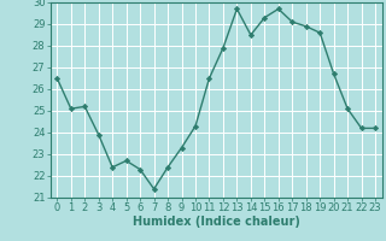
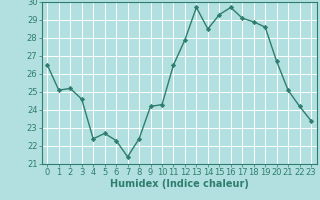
3: 23.9 -> 24.6
9: 23.3 -> 24.2
23: 24.2 -> 23.4
